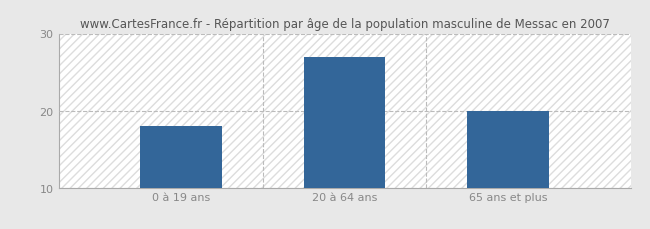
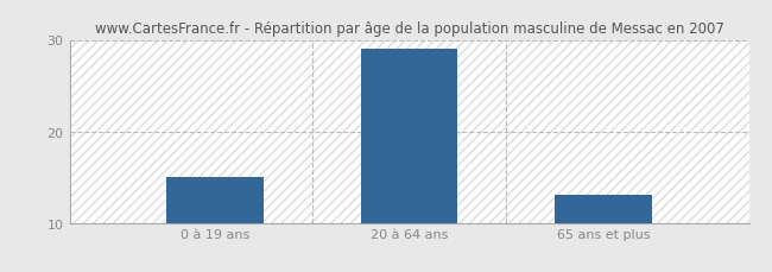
0 à 19 ans: 18 -> 15
20 à 64 ans: 27 -> 29
65 ans et plus: 20 -> 13
